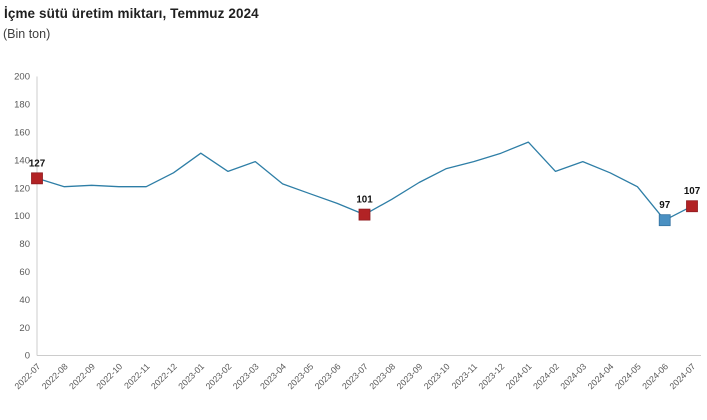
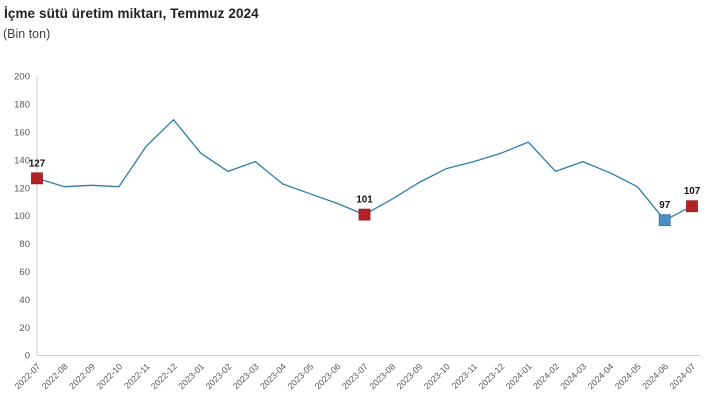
2022-11: 121 -> 150
2022-12: 131 -> 169
